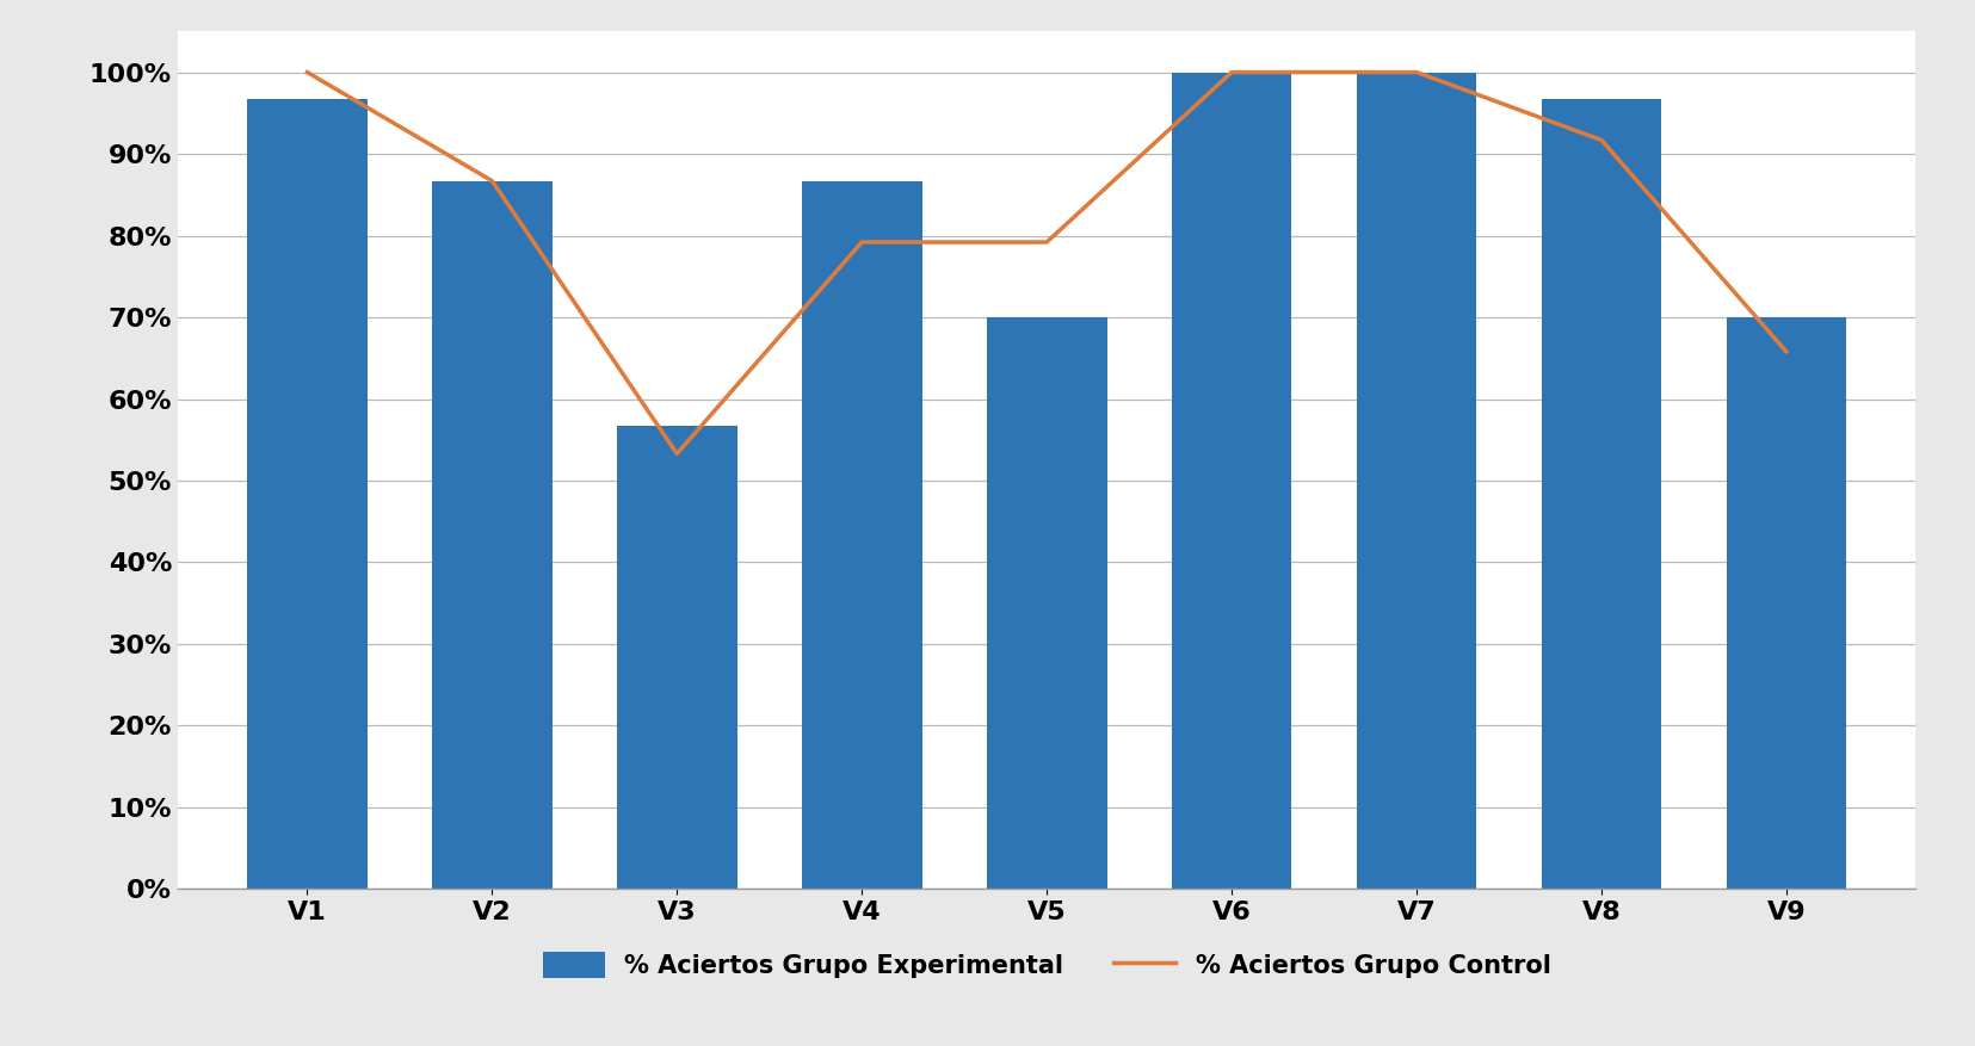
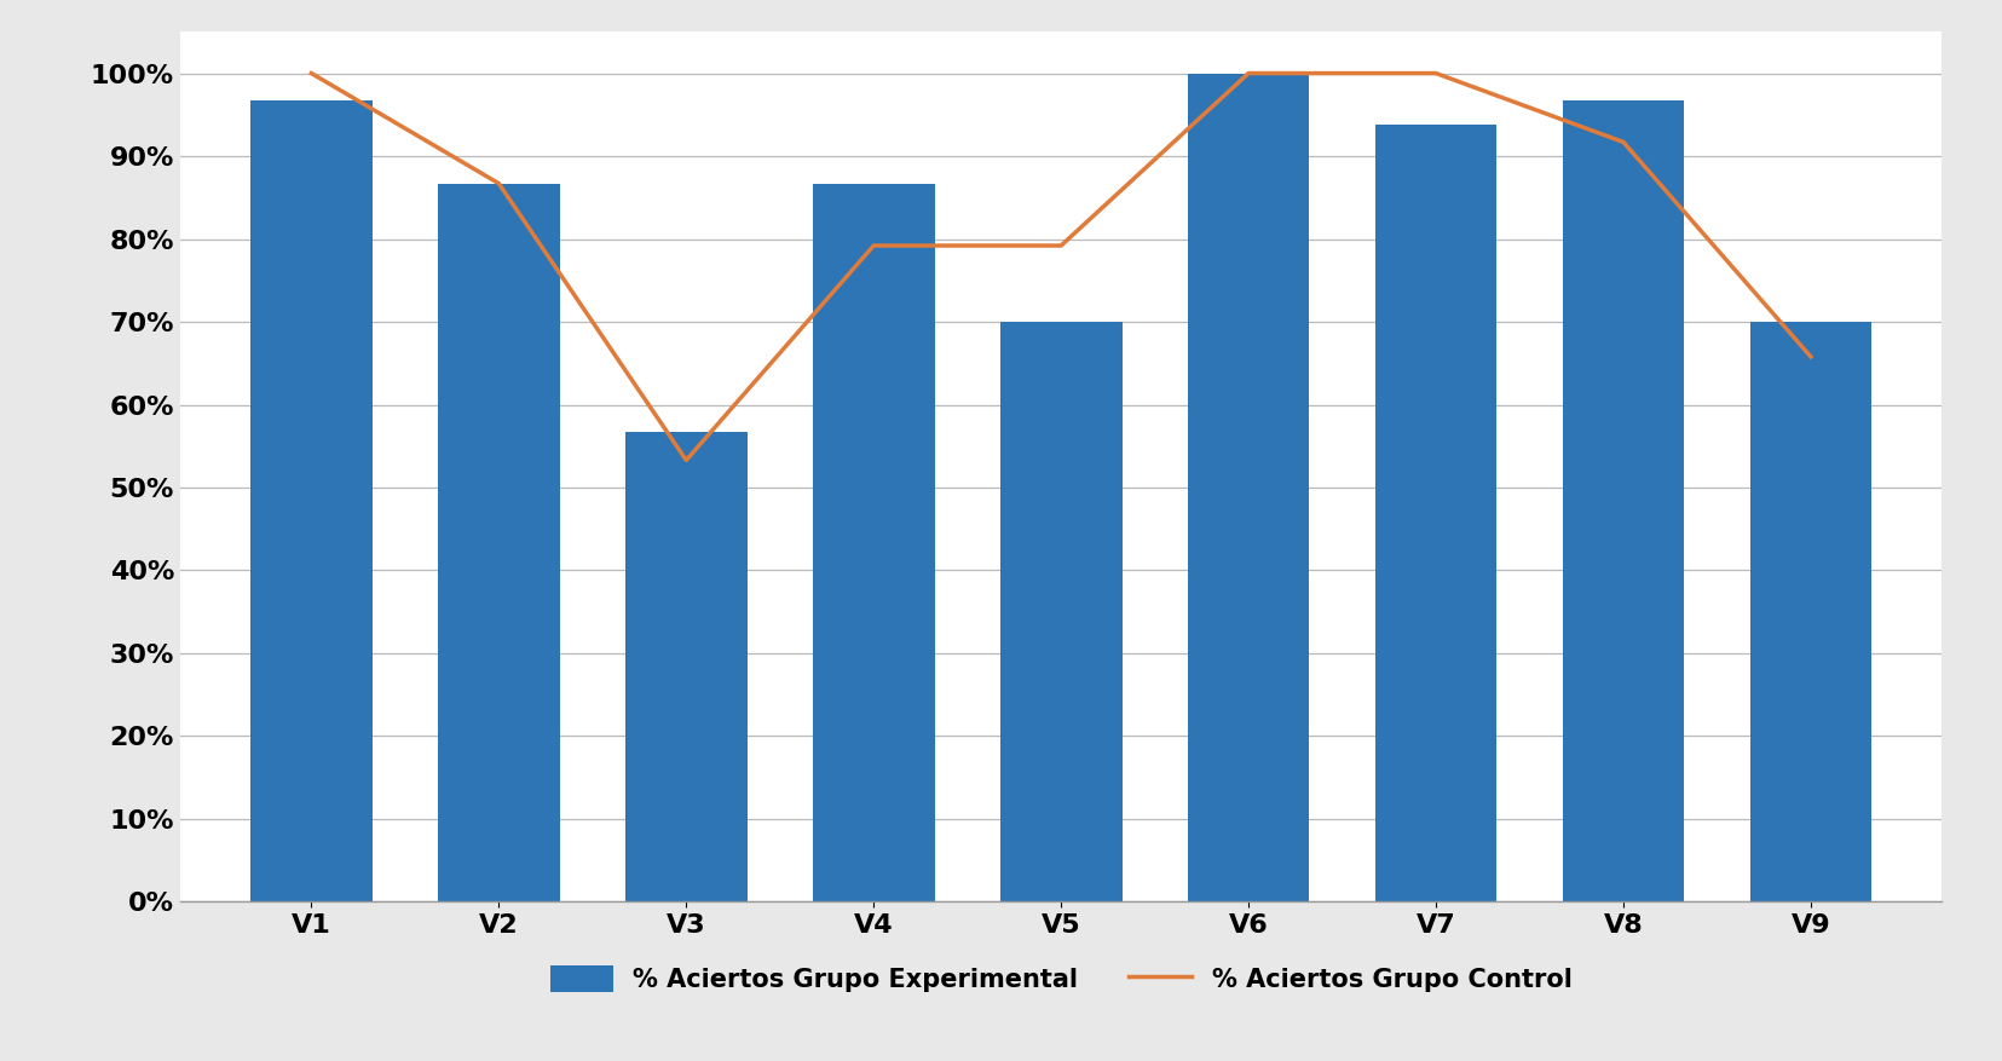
% Aciertos Grupo Experimental/V7: 100.0% -> 93.8%
